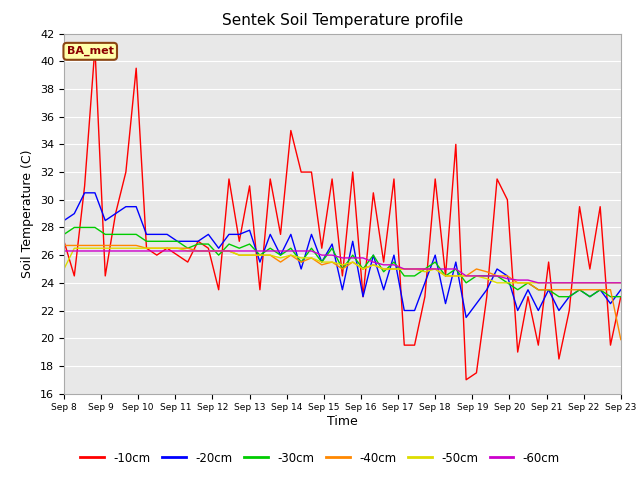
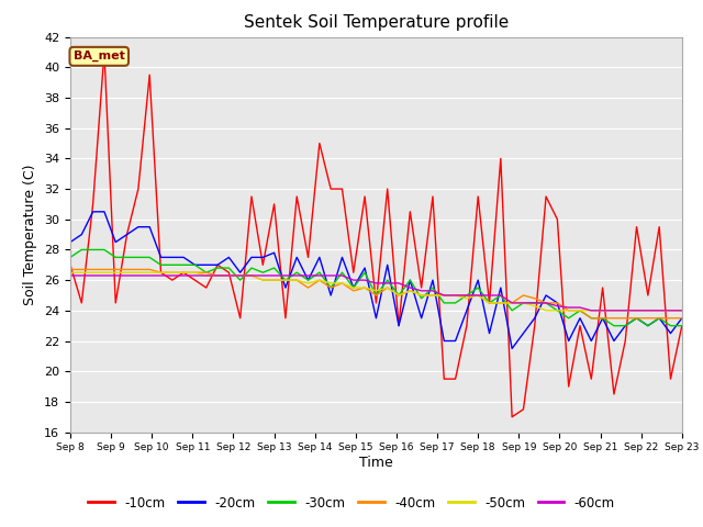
-50cm/Sep 8: 25.0 -> 26.5
-40cm/Sep 23: 19.9 -> 23.5
